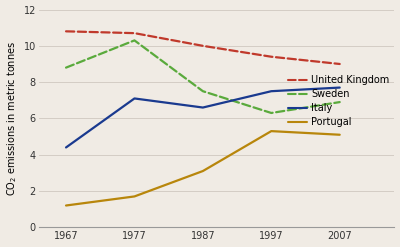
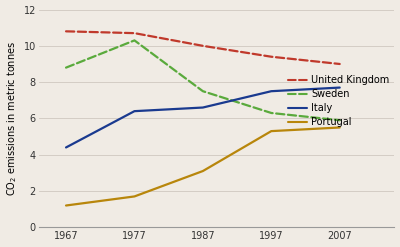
Italy/1977: 7.1 -> 6.4
Sweden/2007: 6.9 -> 5.9
Portugal/2007: 5.1 -> 5.5
